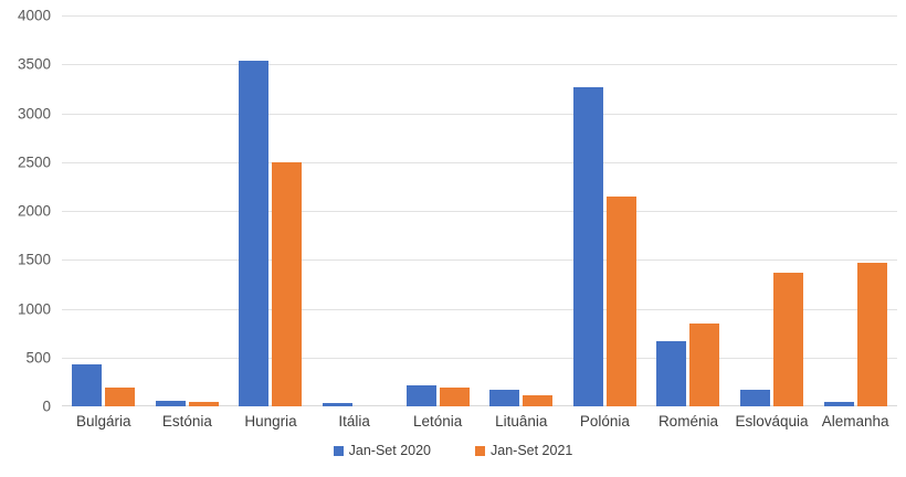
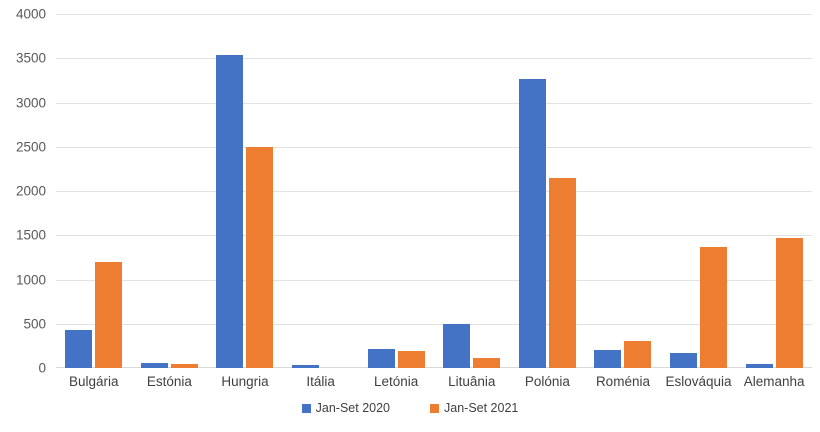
Jan-Set 2021/Bulgária: 200 -> 1200
Jan-Set 2020/Lituânia: 200 -> 500
Jan-Set 2020/Roménia: 700 -> 200
Jan-Set 2021/Roménia: 800 -> 300
